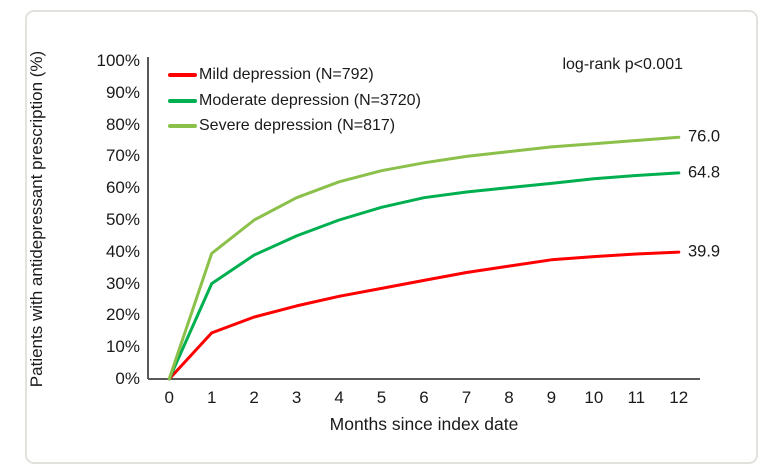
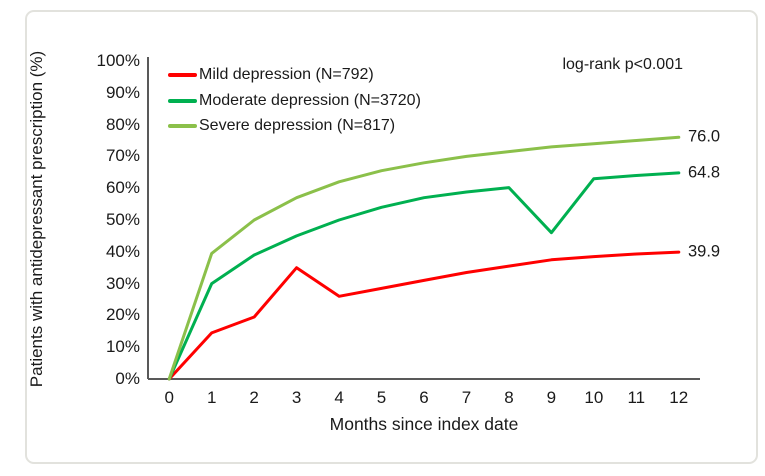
Mild depression (N=792)/3: 23% -> 35%
Moderate depression (N=3720)/9: 62% -> 46%
